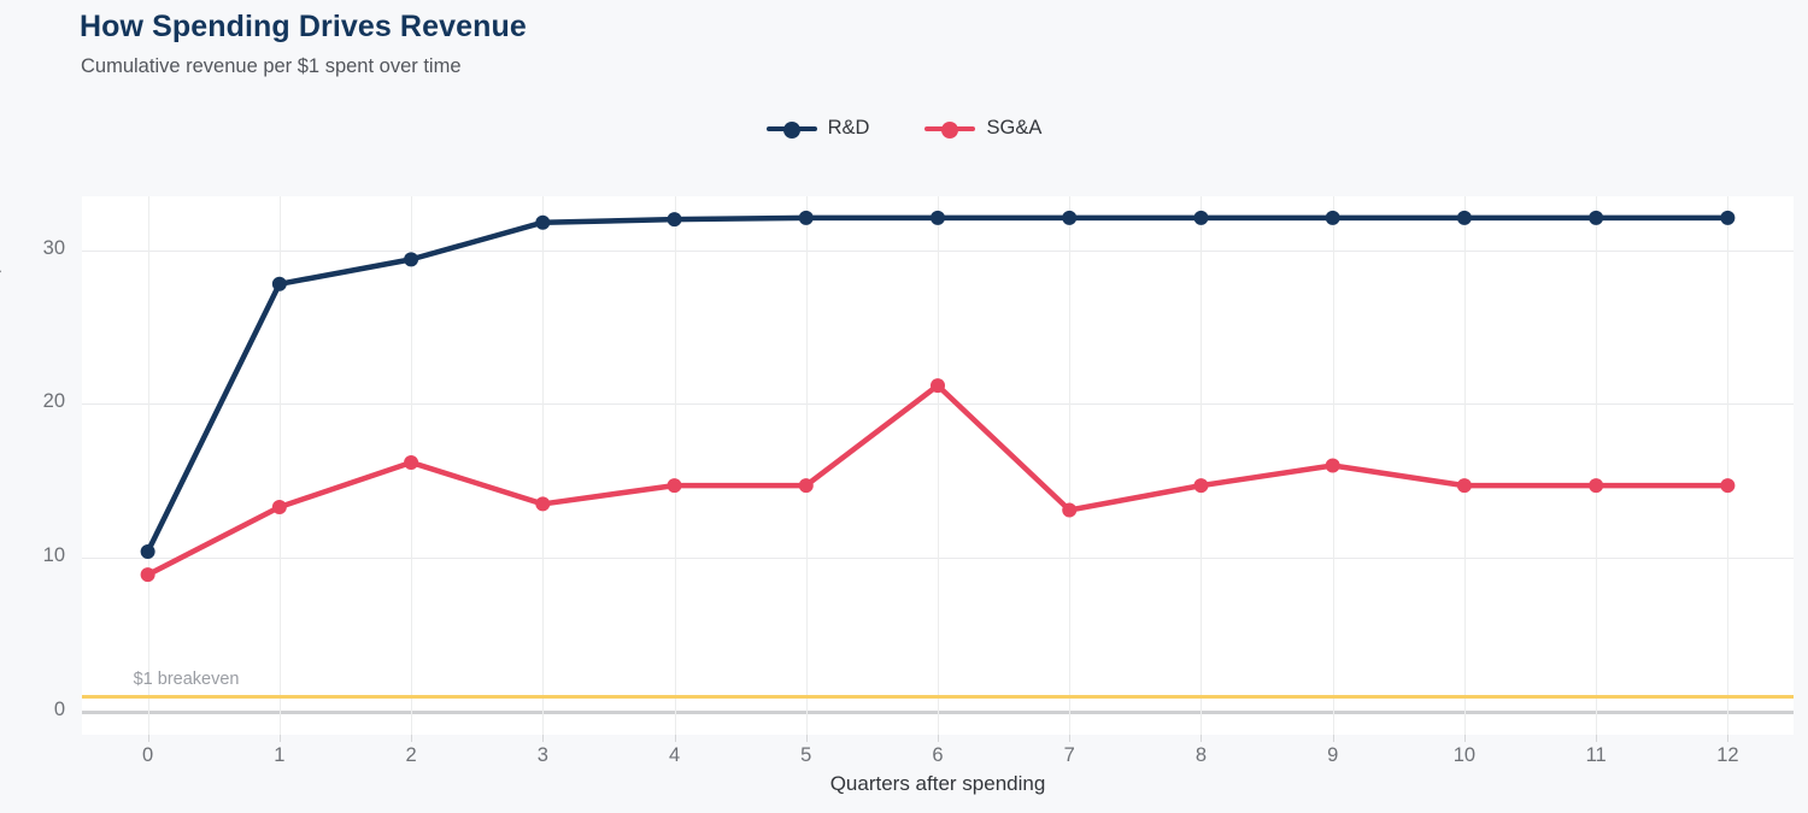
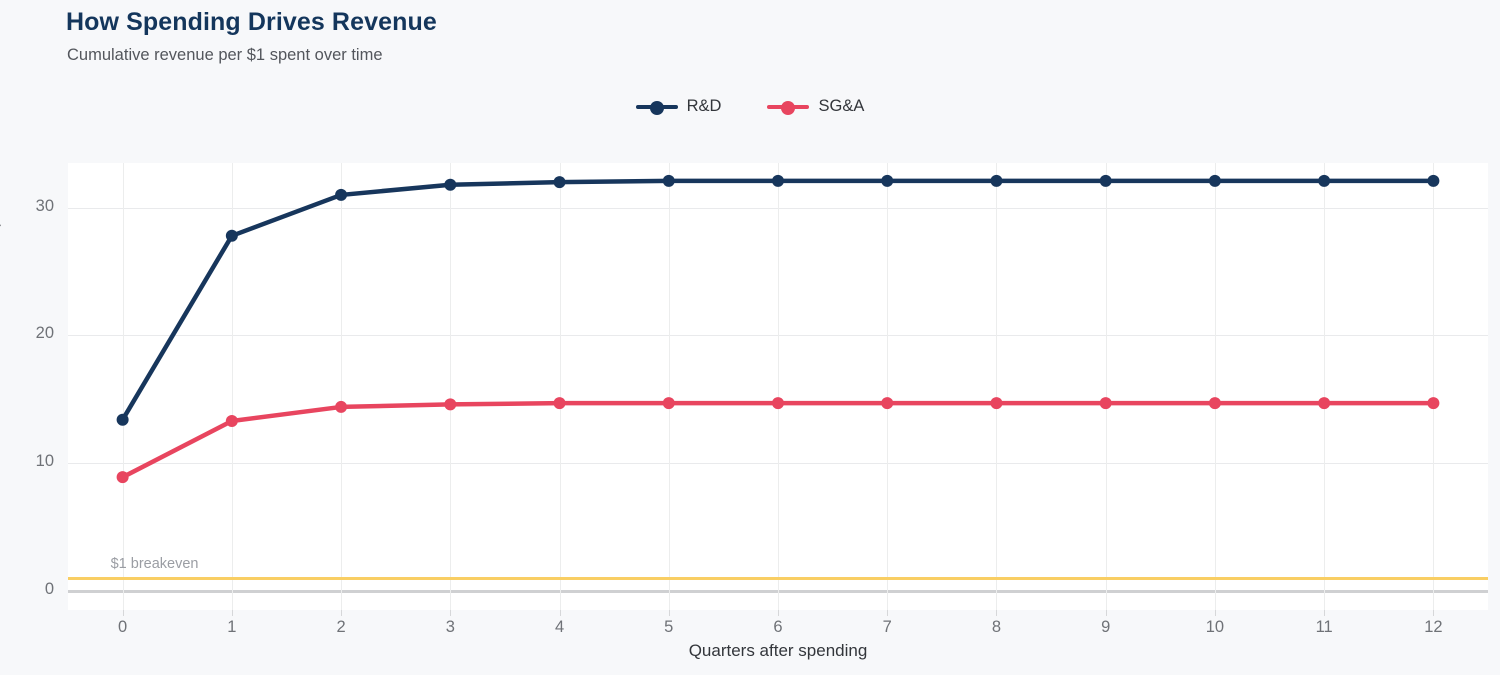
R&D/0: 10.4 -> 13.4
R&D/2: 29.4 -> 31.0
SG&A/2: 16.2 -> 14.4
SG&A/3: 13.5 -> 14.6
SG&A/6: 21.2 -> 14.7
SG&A/7: 13.1 -> 14.7
SG&A/9: 16.0 -> 14.7
